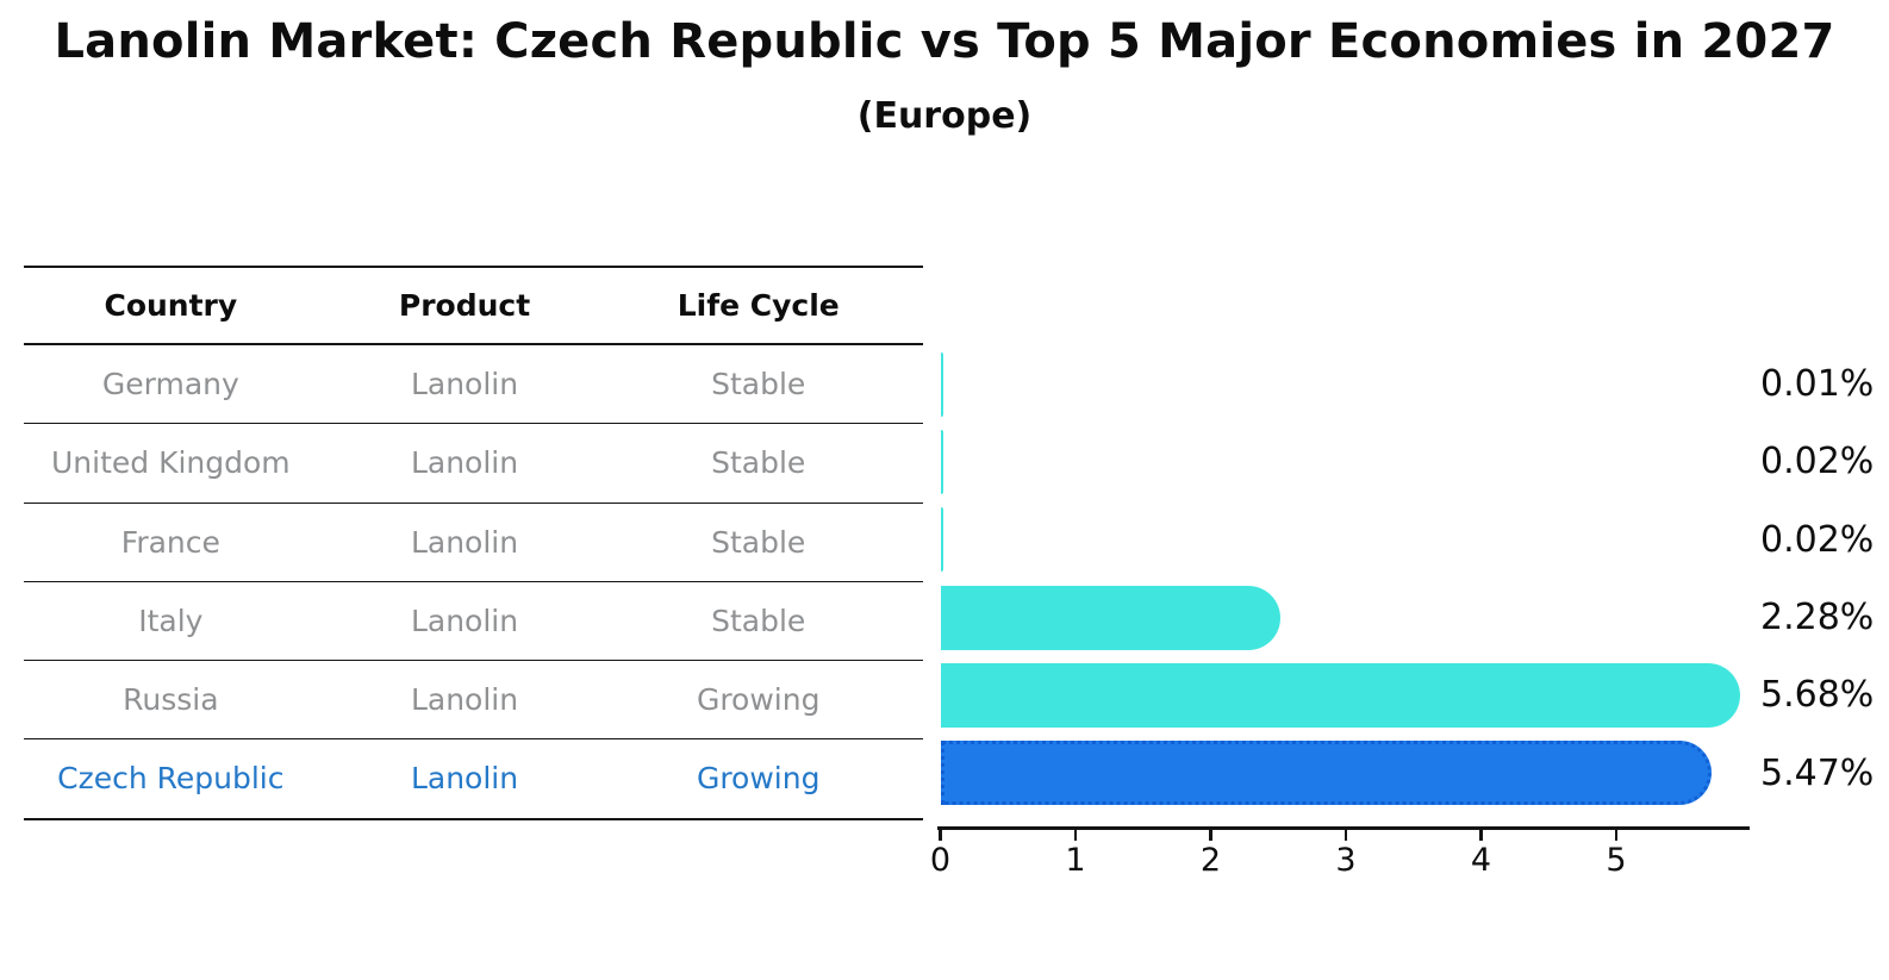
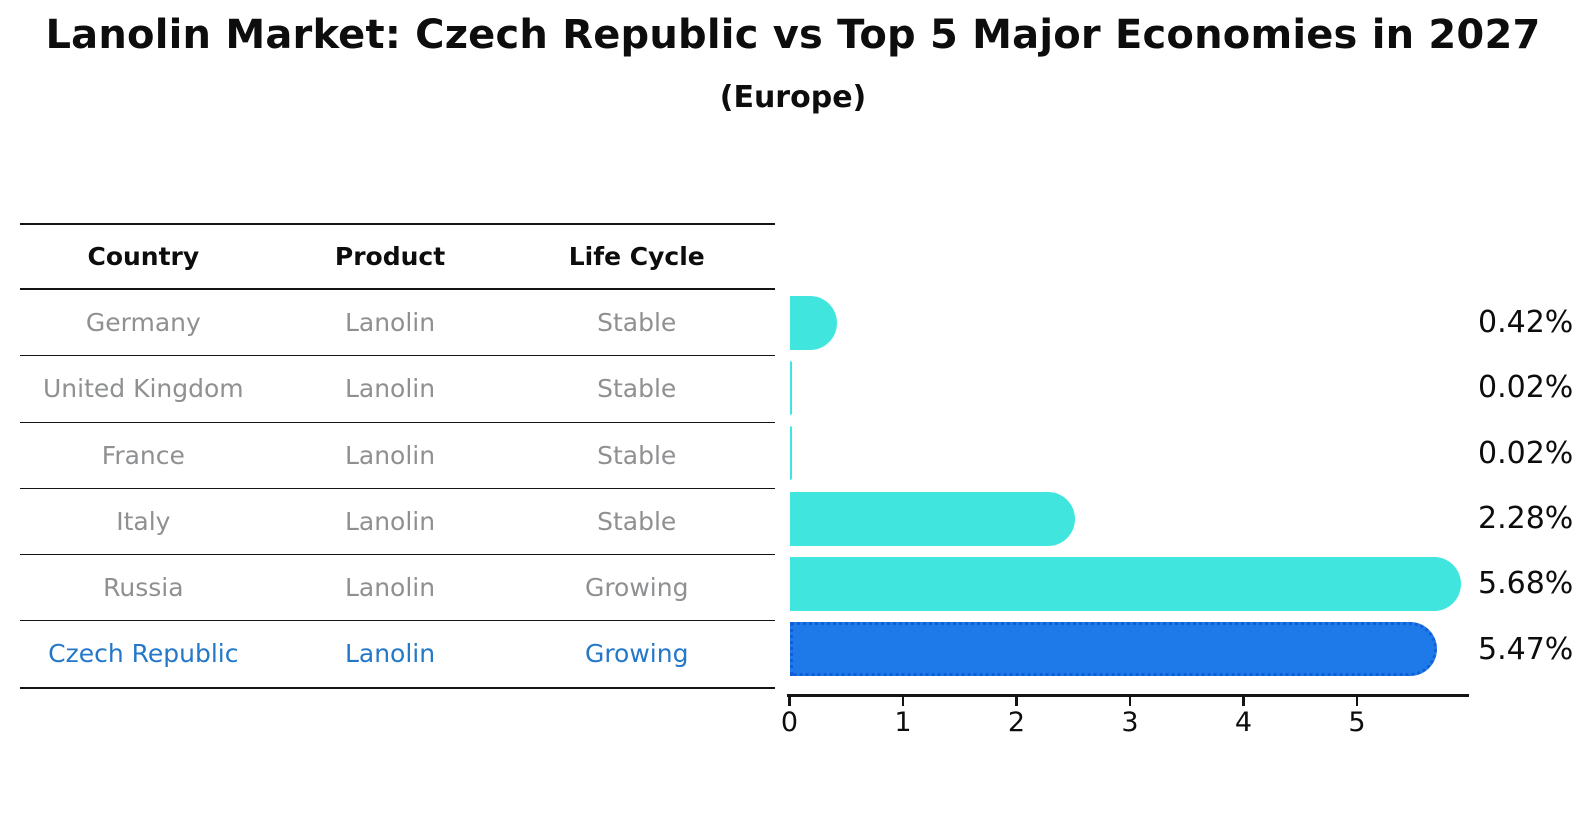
Germany: 0.01% -> 0.42%
